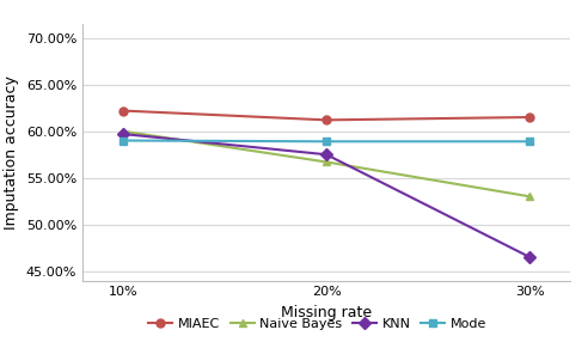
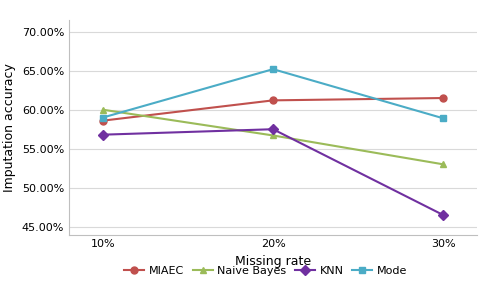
MIAEC/10%: 62.2% -> 58.6%
KNN/10%: 59.7% -> 56.8%
Mode/20%: 58.9% -> 65.2%
